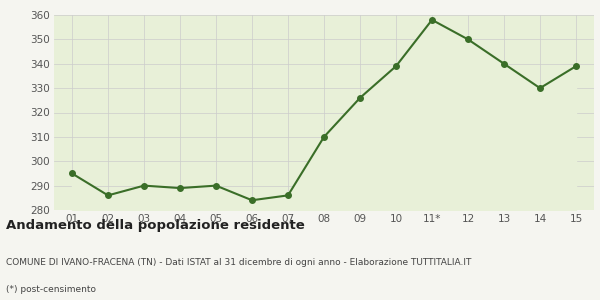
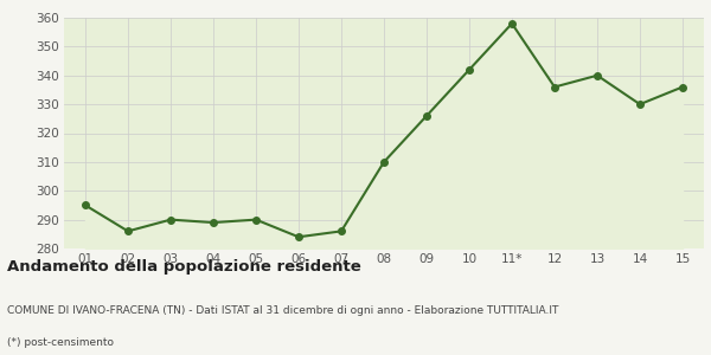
10: 339 -> 342
12: 350 -> 336
15: 339 -> 336
